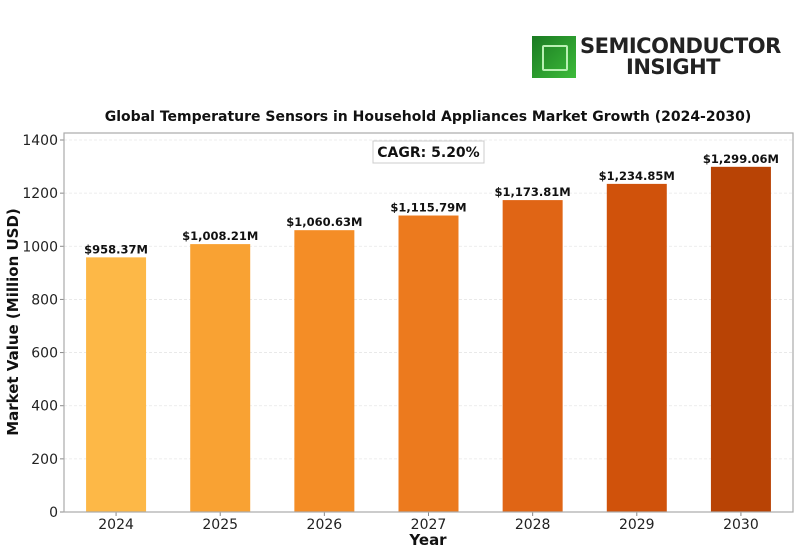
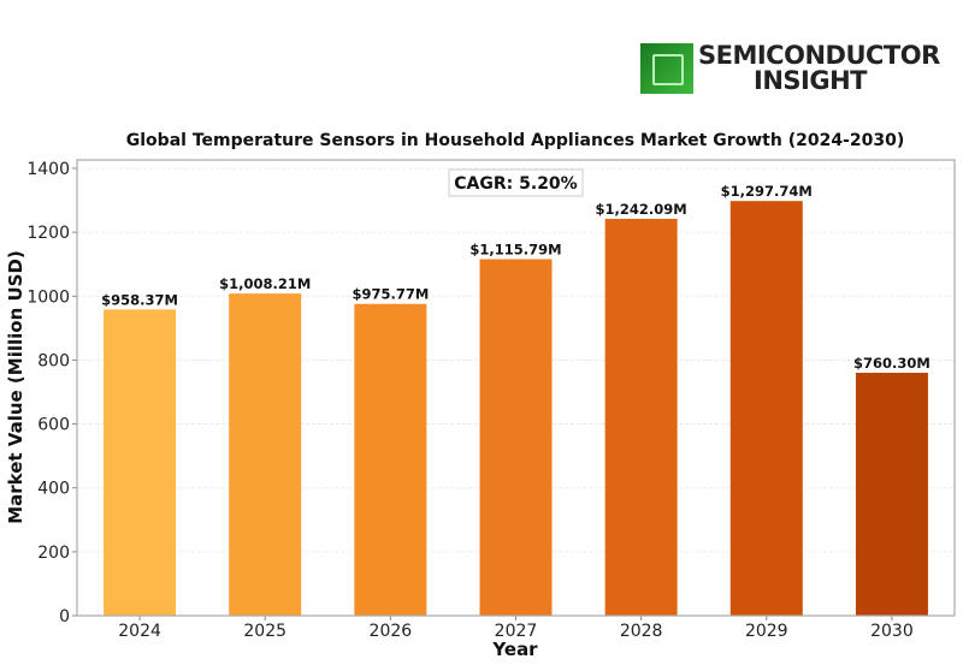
2026: $1,060.63M -> $975.77M
2028: $1,173.81M -> $1,242.09M
2029: $1,234.85M -> $1,297.74M
2030: $1,299.06M -> $760.30M
